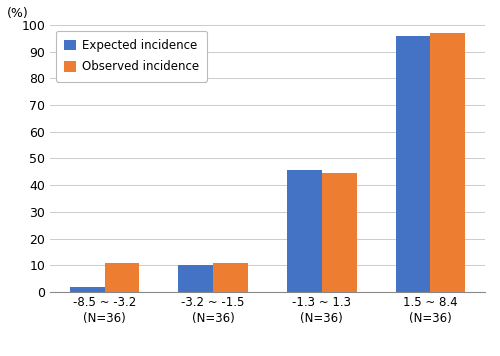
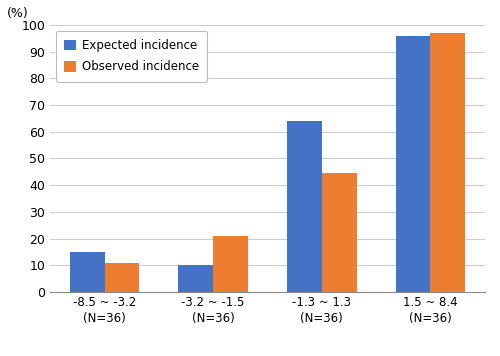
Expected incidence/-8.5 ~ -3.2 (N=36): 2.0 -> 15.0
Observed incidence/-3.2 ~ -1.5 (N=36): 11.0 -> 21.0
Expected incidence/-1.3 ~ 1.3 (N=36): 45.5 -> 64.0
